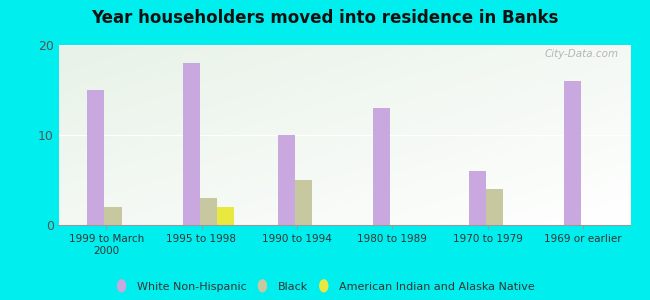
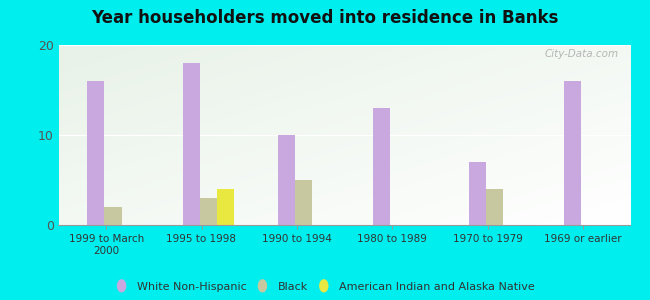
White Non-Hispanic/1999 to March 2000: 15 -> 16
American Indian and Alaska Native/1995 to 1998: 2 -> 4
White Non-Hispanic/1970 to 1979: 6 -> 7
